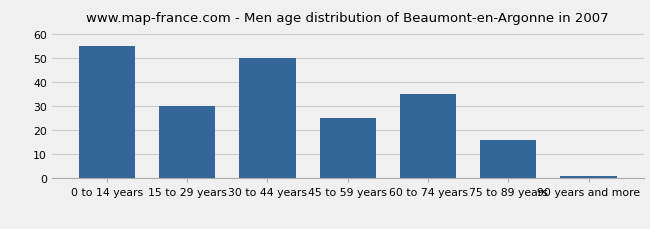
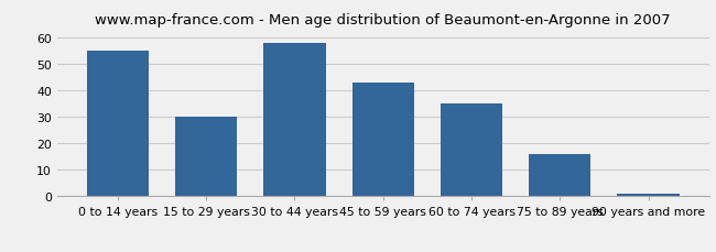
30 to 44 years: 50 -> 58
45 to 59 years: 25 -> 43
